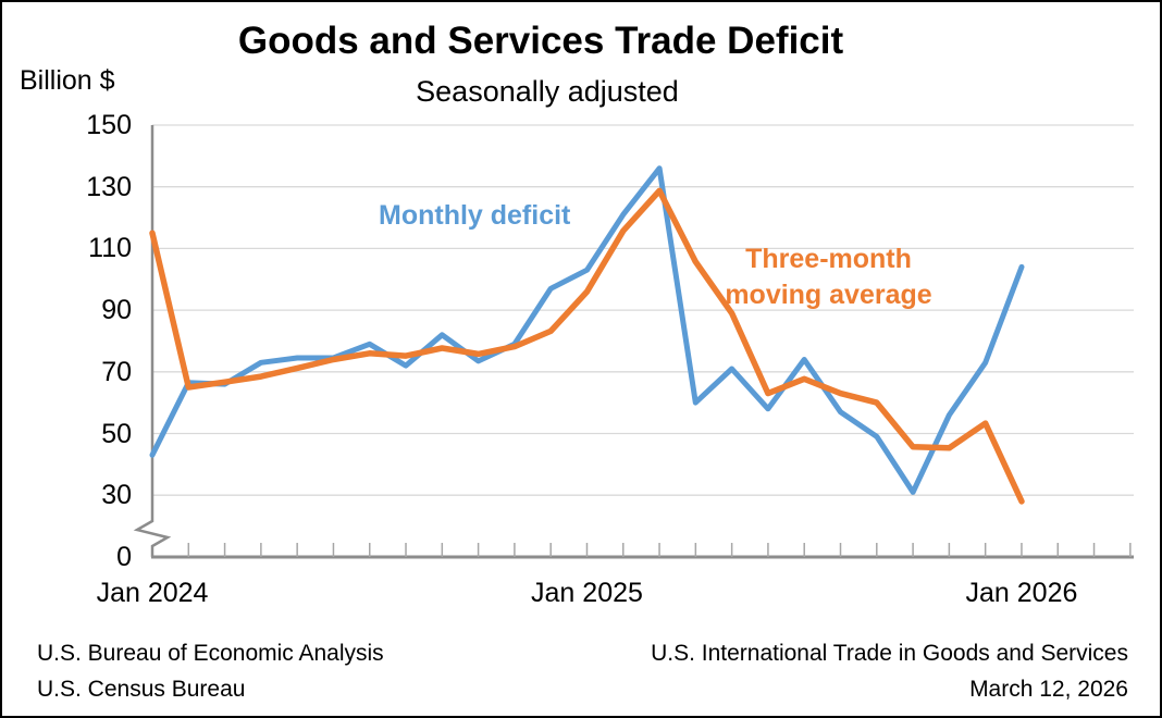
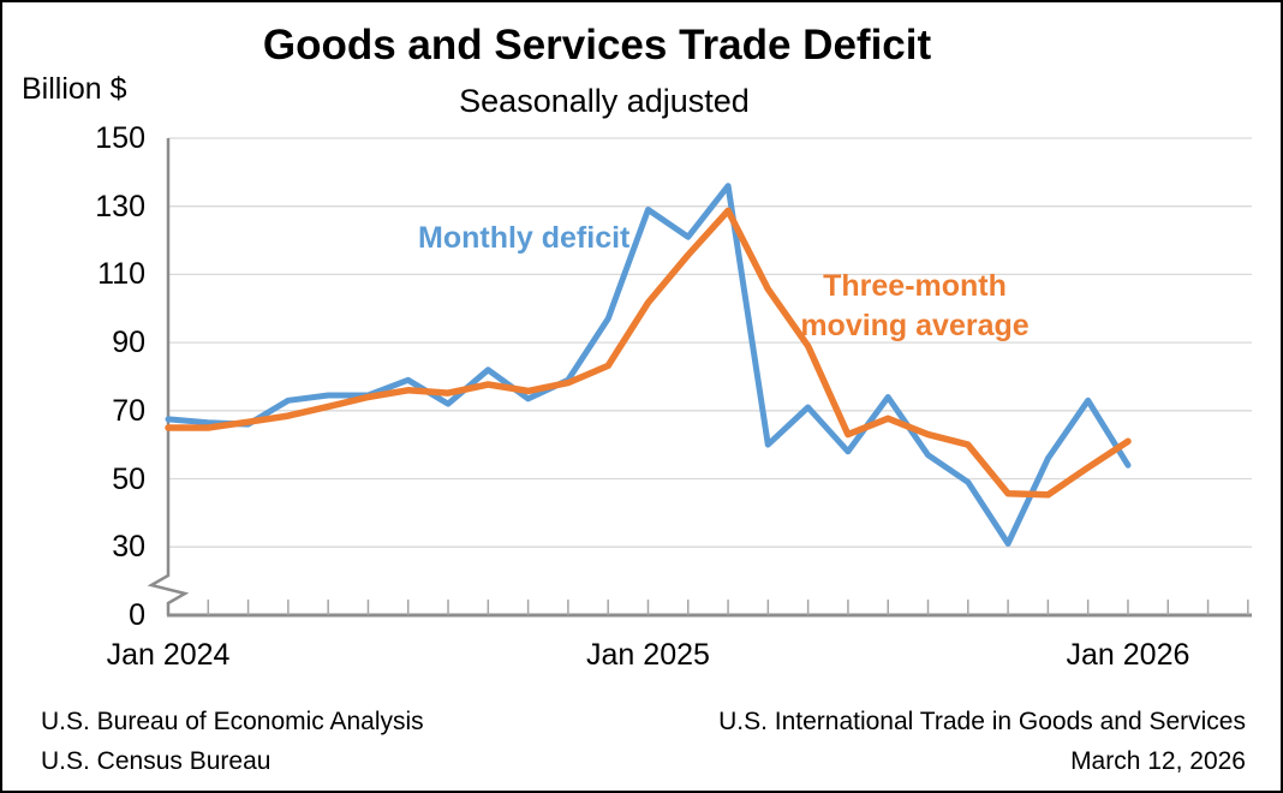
Monthly deficit/Jan 2024: 43 -> 68
Three-month moving average/Jan 2024: 115 -> 65
Monthly deficit/Jan 2025: 103 -> 129
Three-month moving average/Jan 2025: 96 -> 102
Monthly deficit/Jan 2026: 104 -> 54
Three-month moving average/Jan 2026: 28 -> 61
